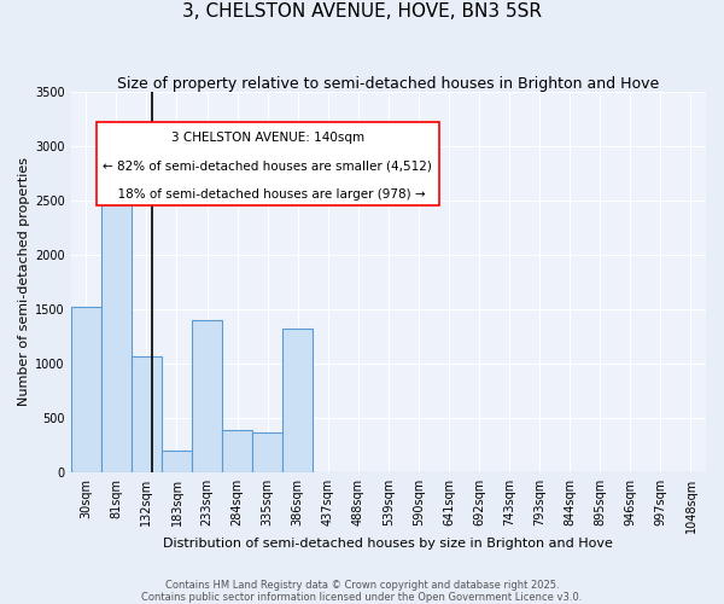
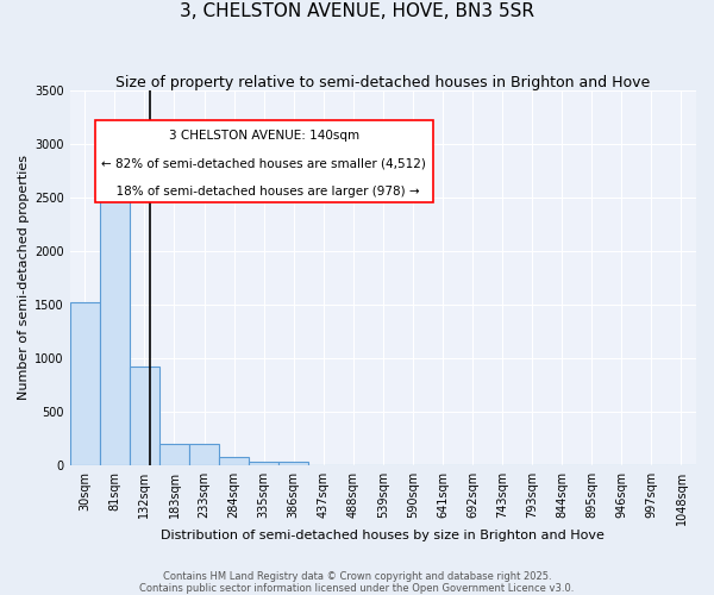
132sqm: 1060 -> 920
233sqm: 1400 -> 200
284sqm: 380 -> 80
335sqm: 360 -> 40
386sqm: 1320 -> 30
